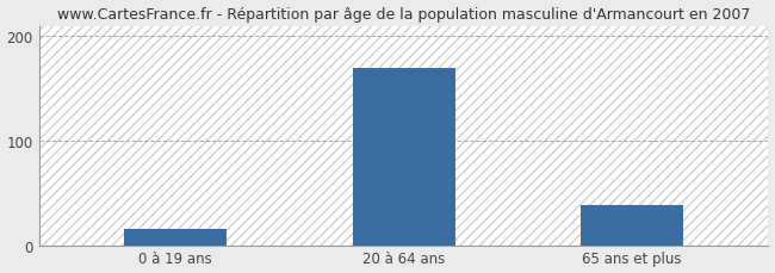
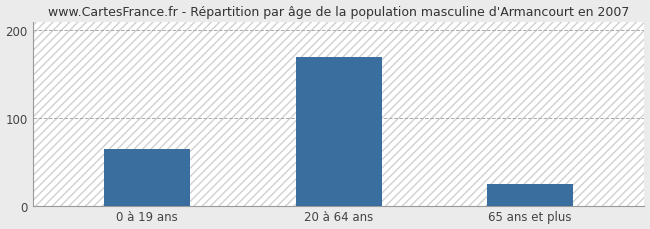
0 à 19 ans: 16 -> 65
65 ans et plus: 38 -> 25
